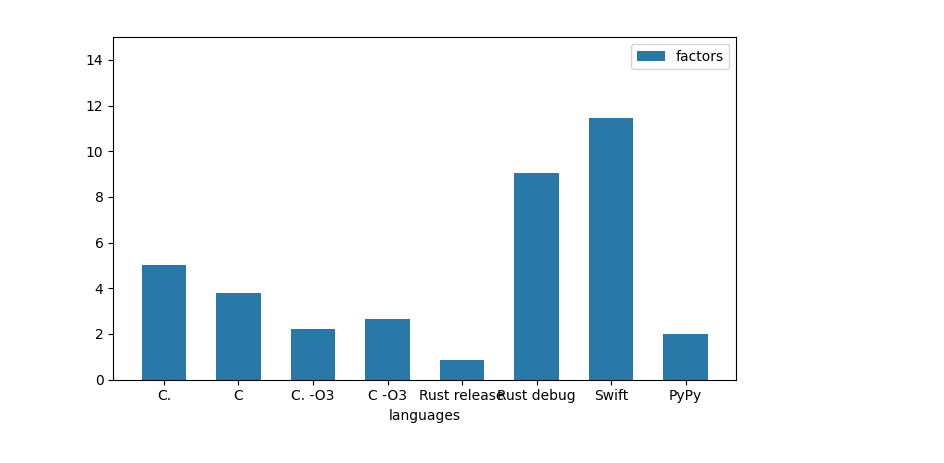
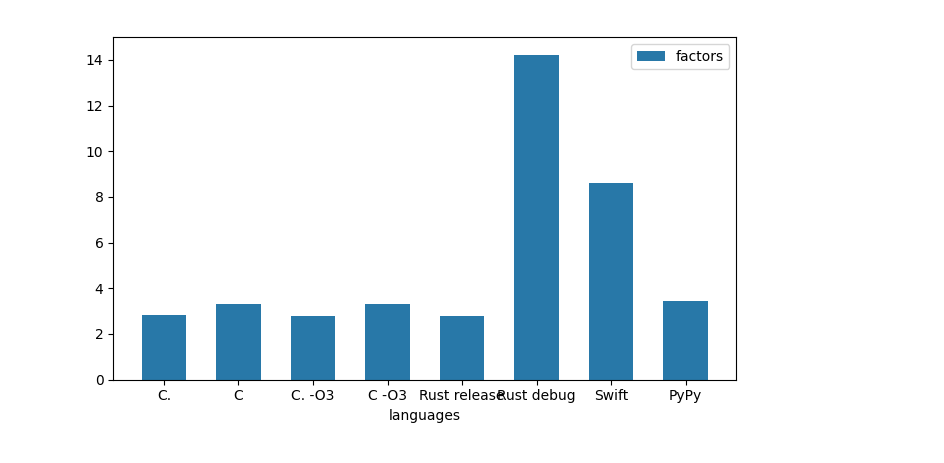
C.: 5.00 -> 2.85
C: 3.80 -> 3.30
C. -O3: 2.20 -> 2.80
C -O3: 2.65 -> 3.30
Rust release: 0.85 -> 2.80
Rust debug: 9.05 -> 14.20
Swift: 11.45 -> 8.60
PyPy: 2.00 -> 3.45
